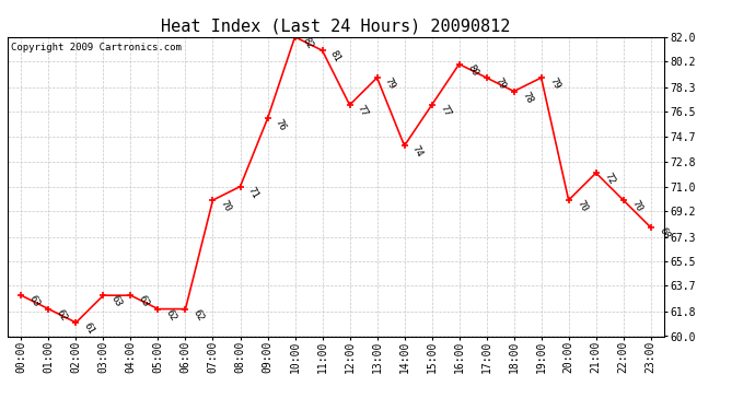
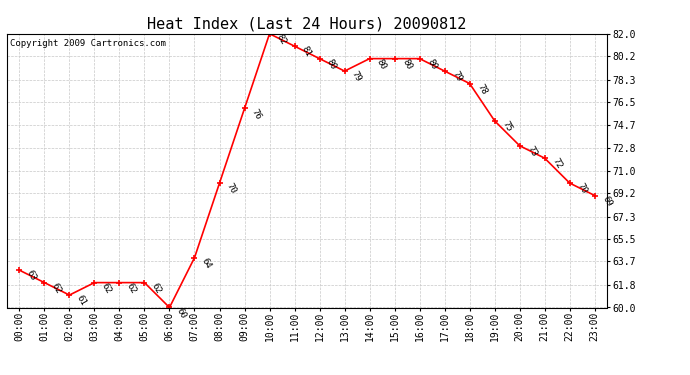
03:00: 63 -> 62
04:00: 63 -> 62
06:00: 62 -> 60
07:00: 70 -> 64
08:00: 71 -> 70
12:00: 77 -> 80
14:00: 74 -> 80
15:00: 77 -> 80
19:00: 79 -> 75
20:00: 70 -> 73
23:00: 68 -> 69
